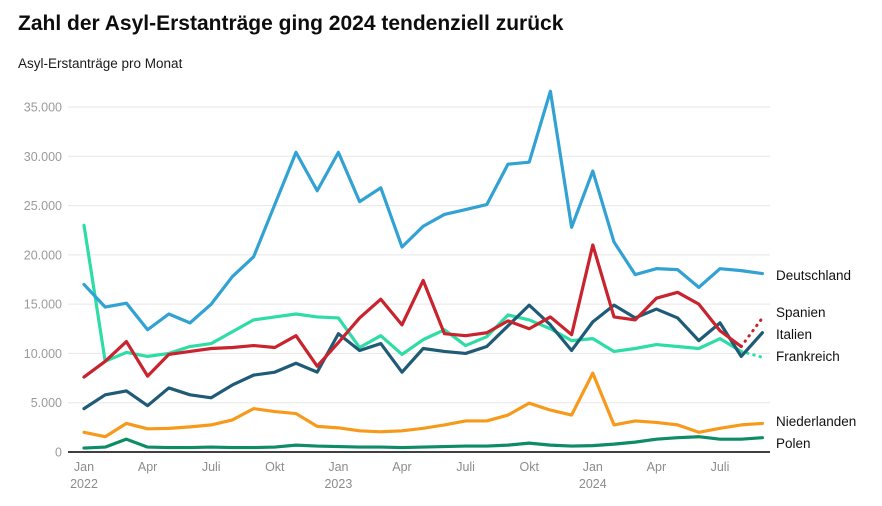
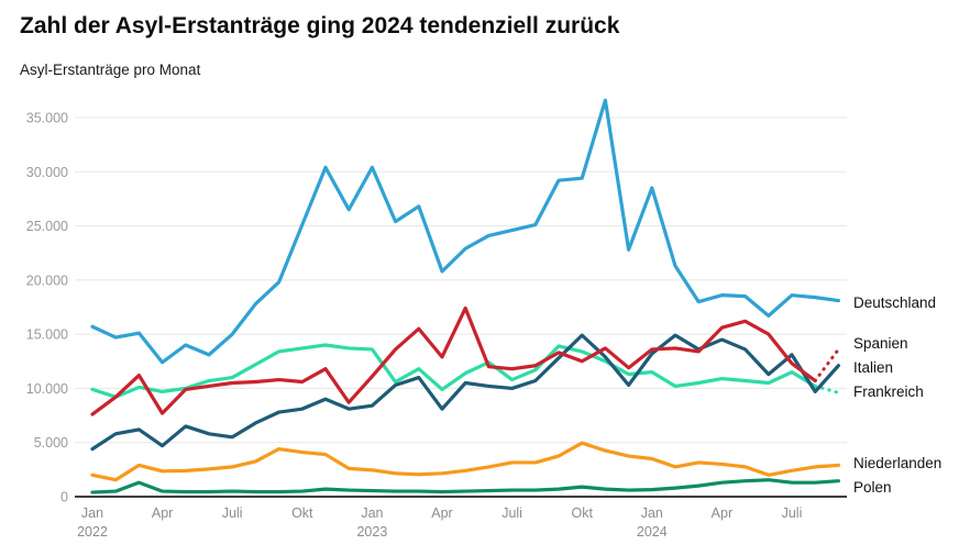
Frankreich/Jan 2022: 23000 -> 10000
Deutschland/Jan 2022: 17000 -> 16000
Italien/Jan 2023: 12000 -> 8000
Niederlanden/Jan 2024: 8000 -> 4000
Spanien/Jan 2024: 21000 -> 14000
